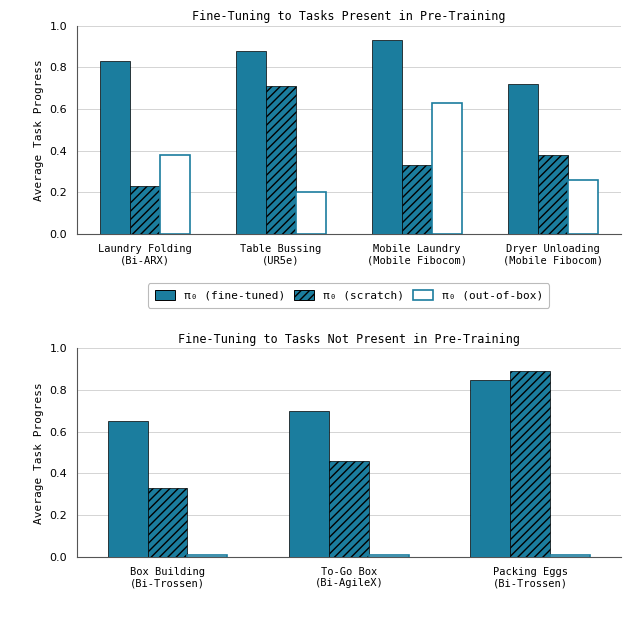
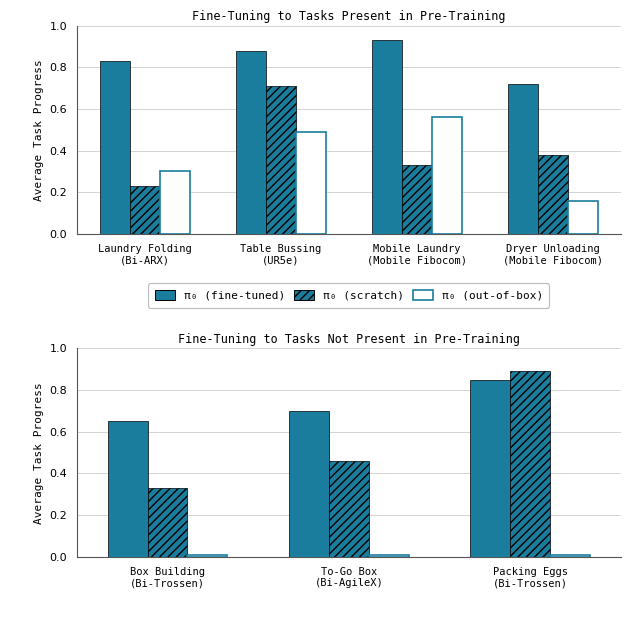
Fine-Tuning to Tasks Present in Pre-Training/π₀ (out-of-box)/Laundry Folding (Bi-ARX): 0.38 -> 0.30
Fine-Tuning to Tasks Present in Pre-Training/π₀ (out-of-box)/Table Bussing (UR5e): 0.20 -> 0.49
Fine-Tuning to Tasks Present in Pre-Training/π₀ (out-of-box)/Mobile Laundry (Mobile Fibocom): 0.63 -> 0.56
Fine-Tuning to Tasks Present in Pre-Training/π₀ (out-of-box)/Dryer Unloading (Mobile Fibocom): 0.26 -> 0.16
